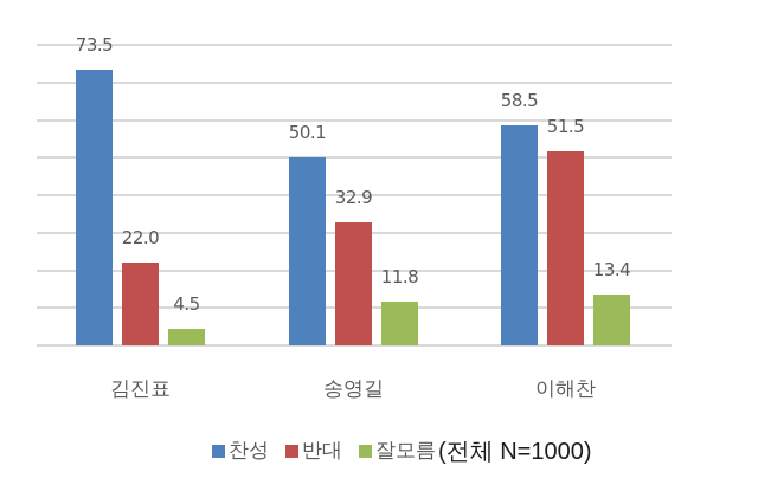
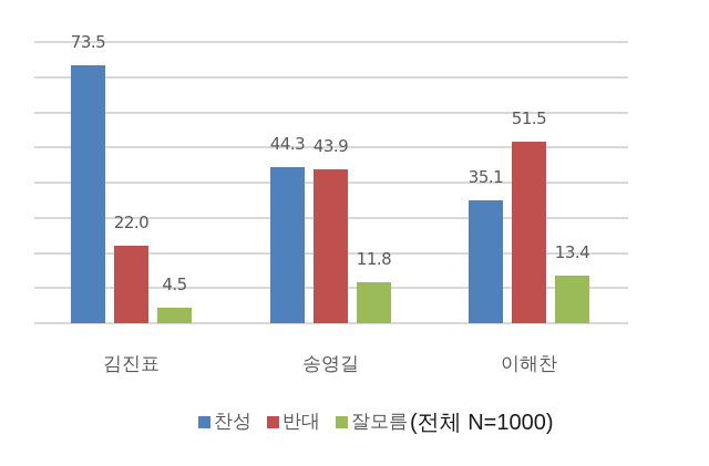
찬성/송영길: 50.1 -> 44.3
반대/송영길: 32.9 -> 43.9
찬성/이해찬: 58.5 -> 35.1
